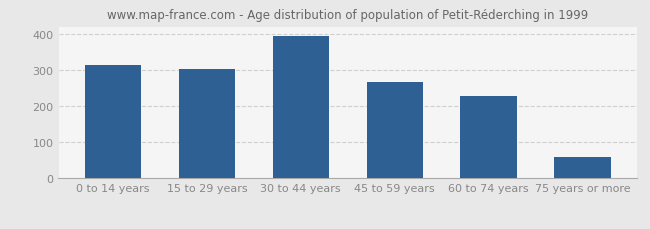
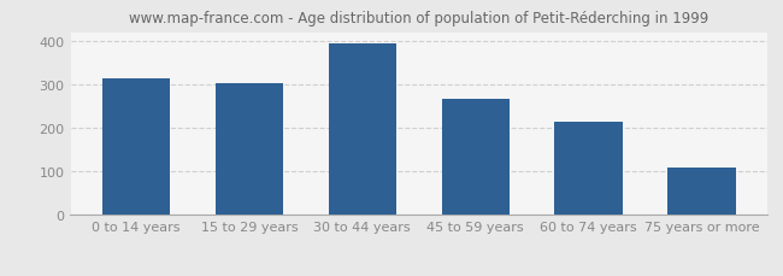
60 to 74 years: 229 -> 215
75 years or more: 60 -> 110
